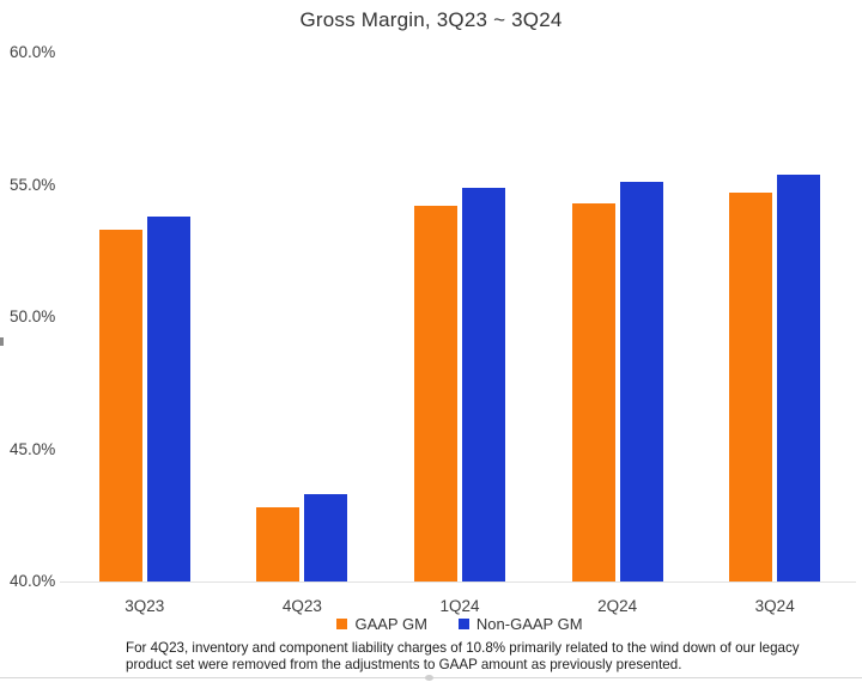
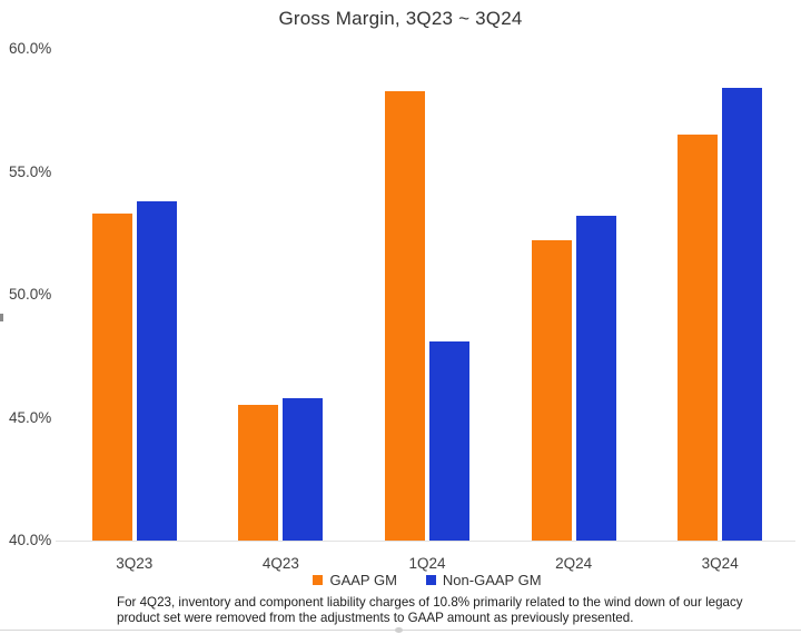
GAAP GM/4Q23: 42.8% -> 45.5%
Non-GAAP GM/4Q23: 43.3% -> 45.8%
GAAP GM/1Q24: 54.2% -> 58.3%
Non-GAAP GM/1Q24: 54.9% -> 48.1%
GAAP GM/2Q24: 54.3% -> 52.2%
Non-GAAP GM/2Q24: 55.1% -> 53.2%
GAAP GM/3Q24: 54.7% -> 56.5%
Non-GAAP GM/3Q24: 55.4% -> 58.4%
